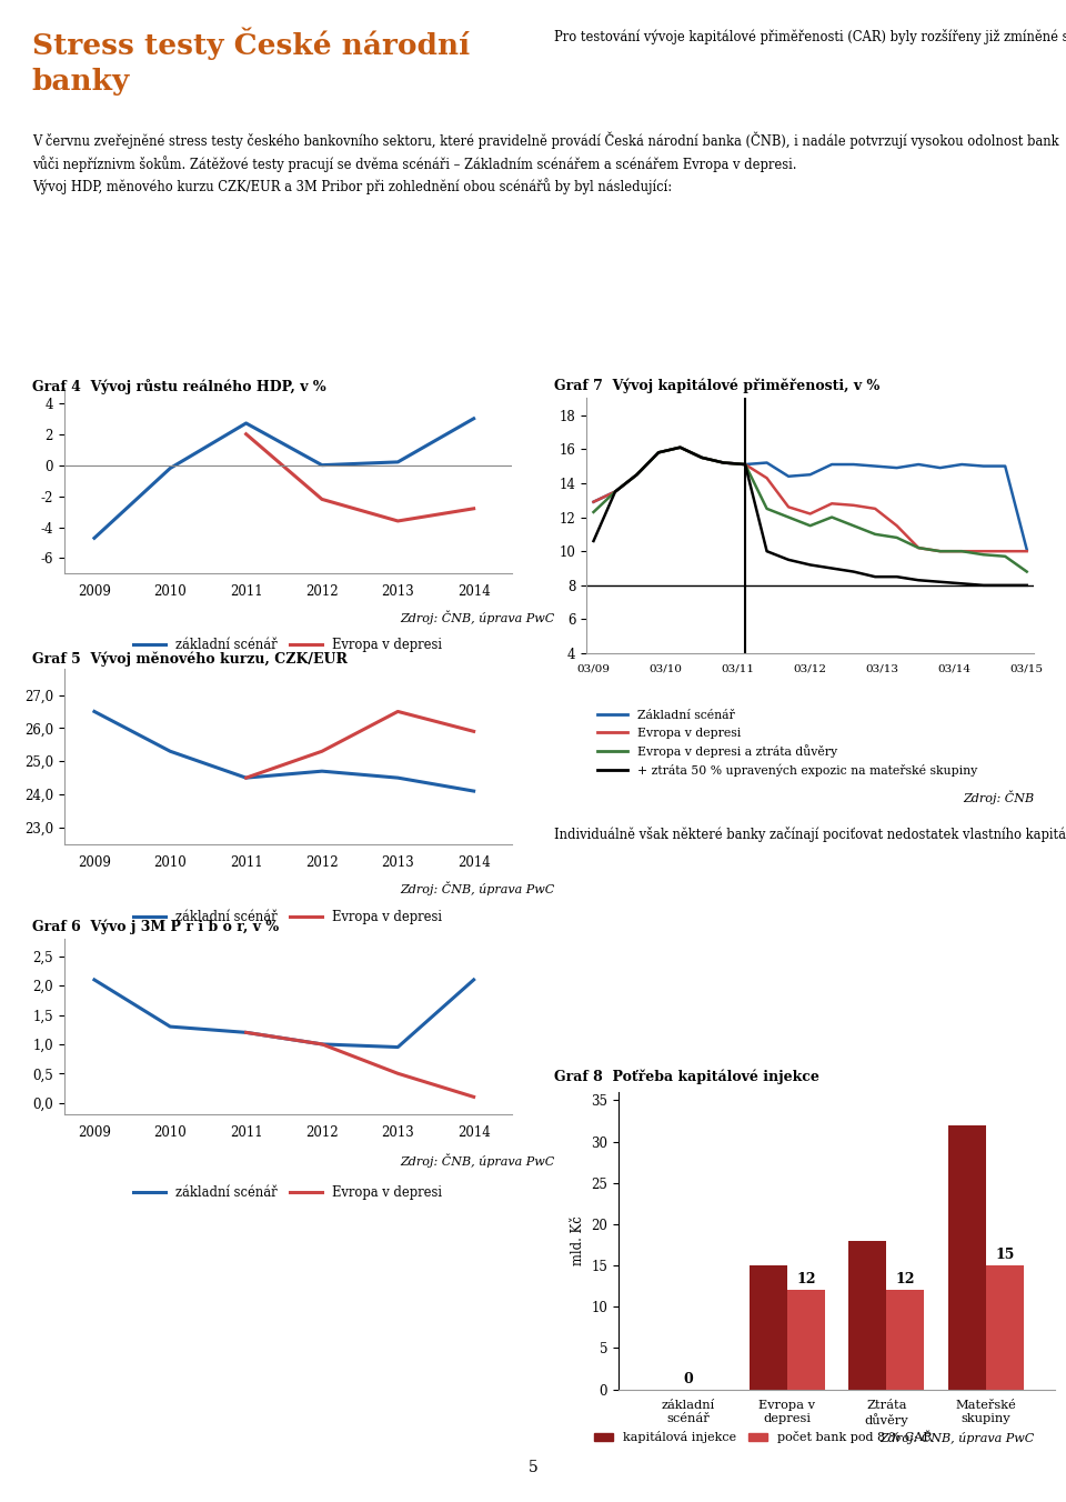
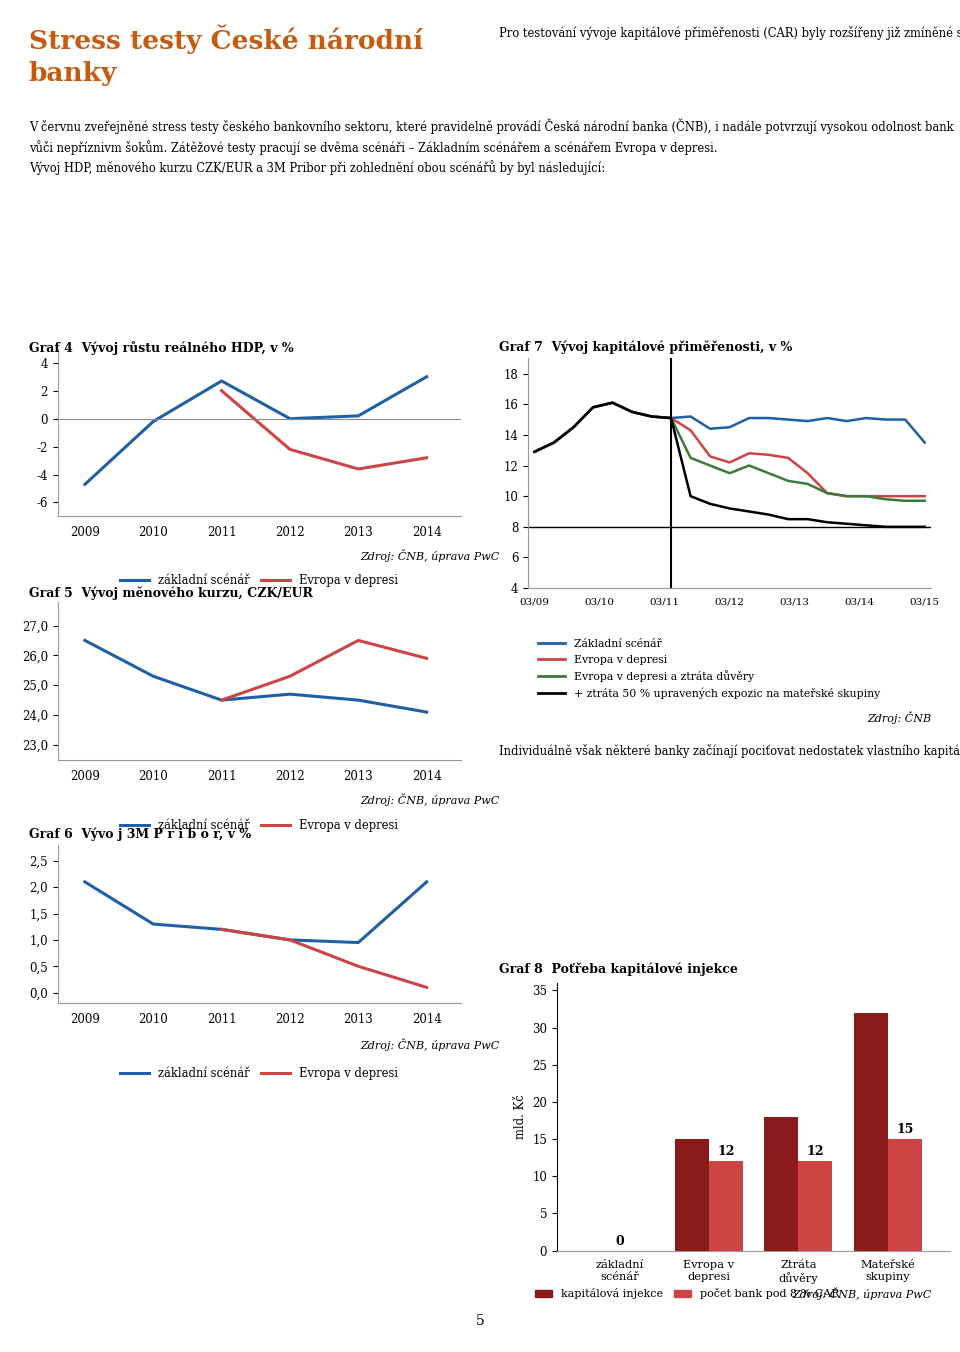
Evropa v depresi a ztráta důvěry/03/09: 12.3 -> 12.9
+ ztráta 50 % upravených expozic na mateřské skupiny/03/09: 10.6 -> 12.9
Základní scénář/03/15: 10.1 -> 13.5
Evropa v depresi a ztráta důvěry/03/15: 8.8 -> 9.7
